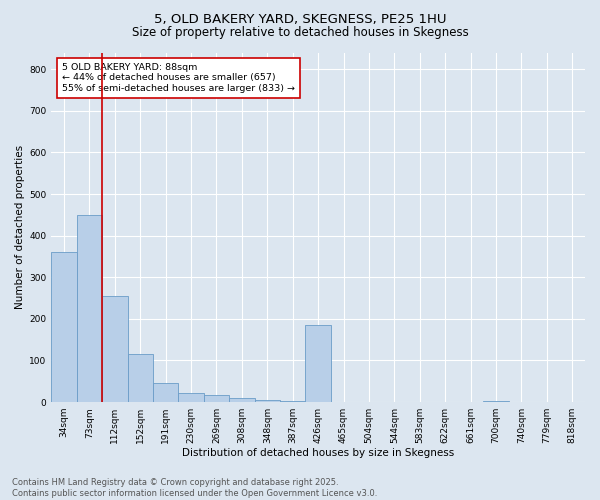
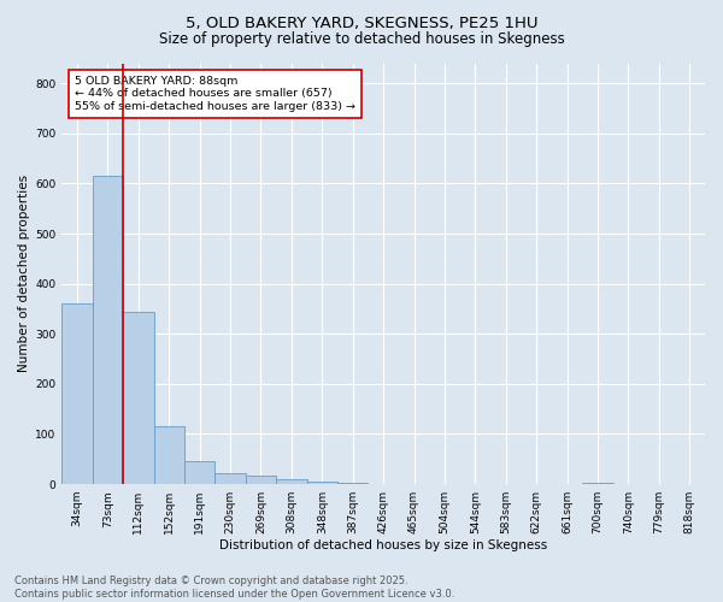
73sqm: 450 -> 615
112sqm: 255 -> 345
426sqm: 185 -> 1
